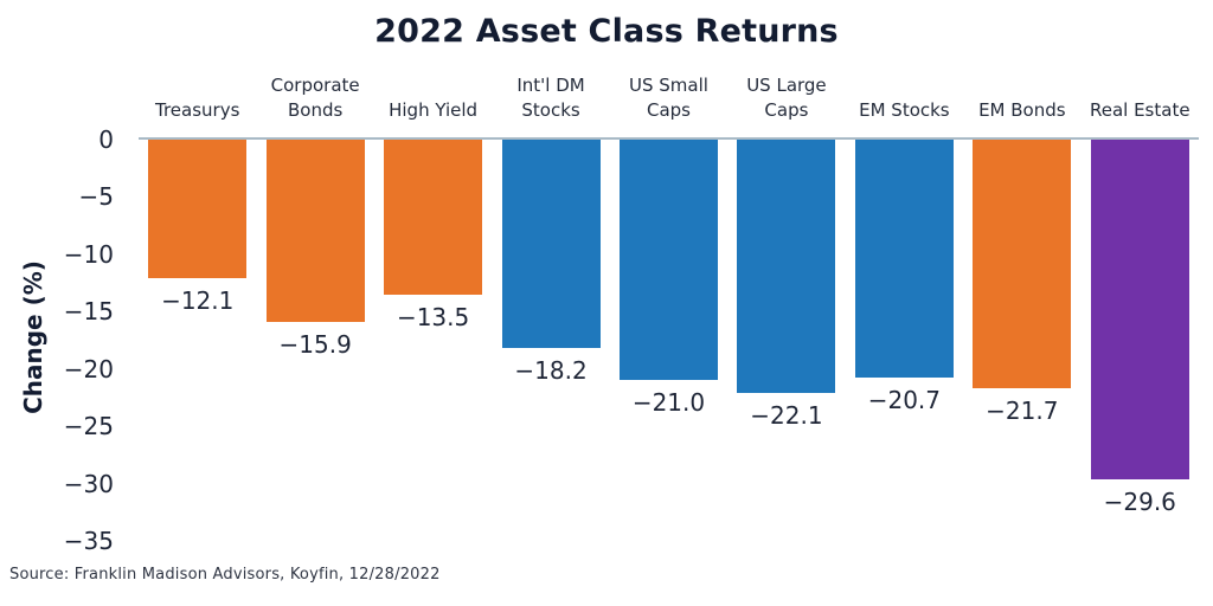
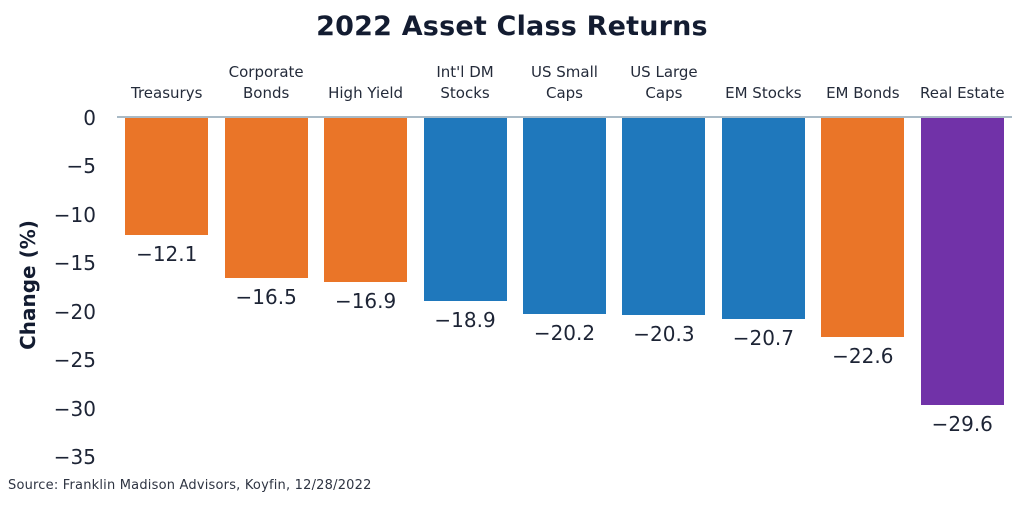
Corporate Bonds: −15.9 -> −16.5
High Yield: −13.5 -> −16.9
Int'l DM Stocks: −18.2 -> −18.9
US Small Caps: −21.0 -> −20.2
US Large Caps: −22.1 -> −20.3
EM Bonds: −21.7 -> −22.6
